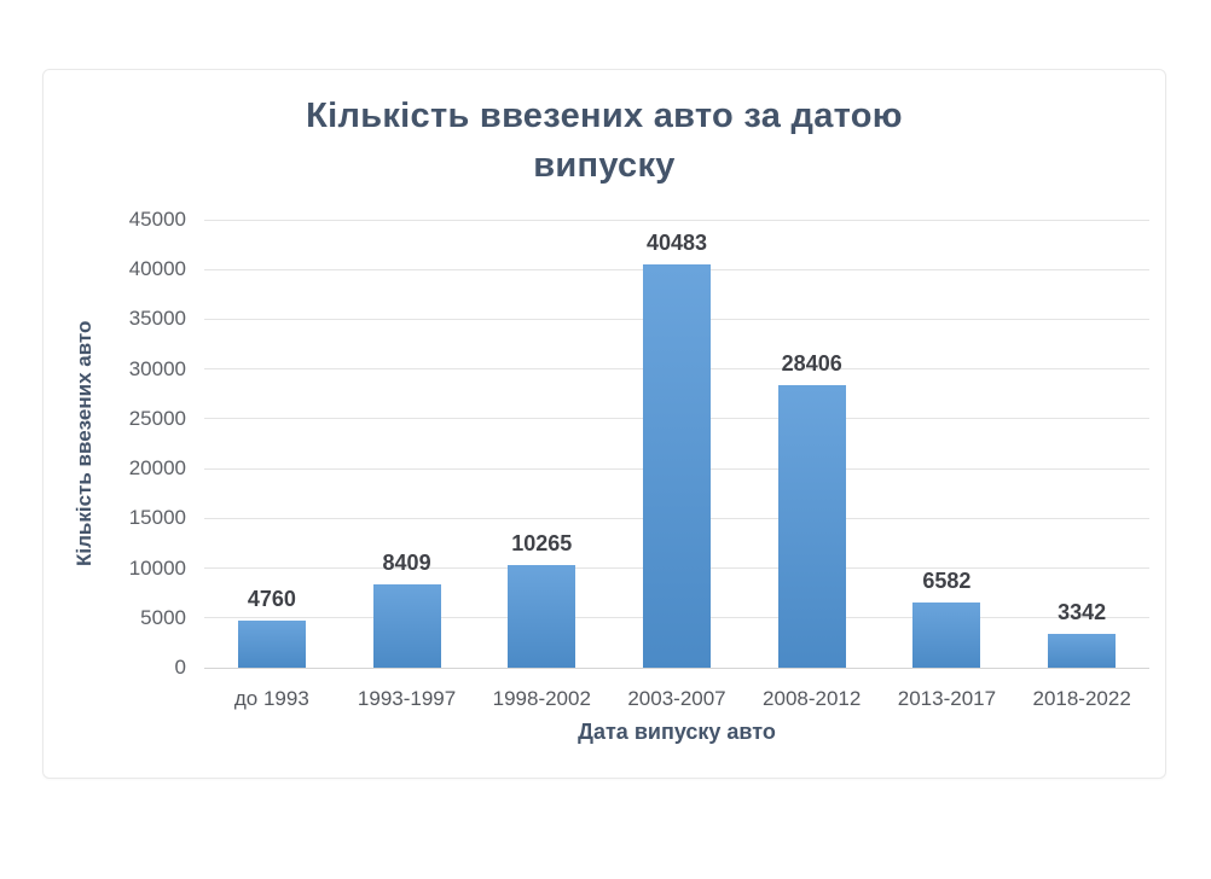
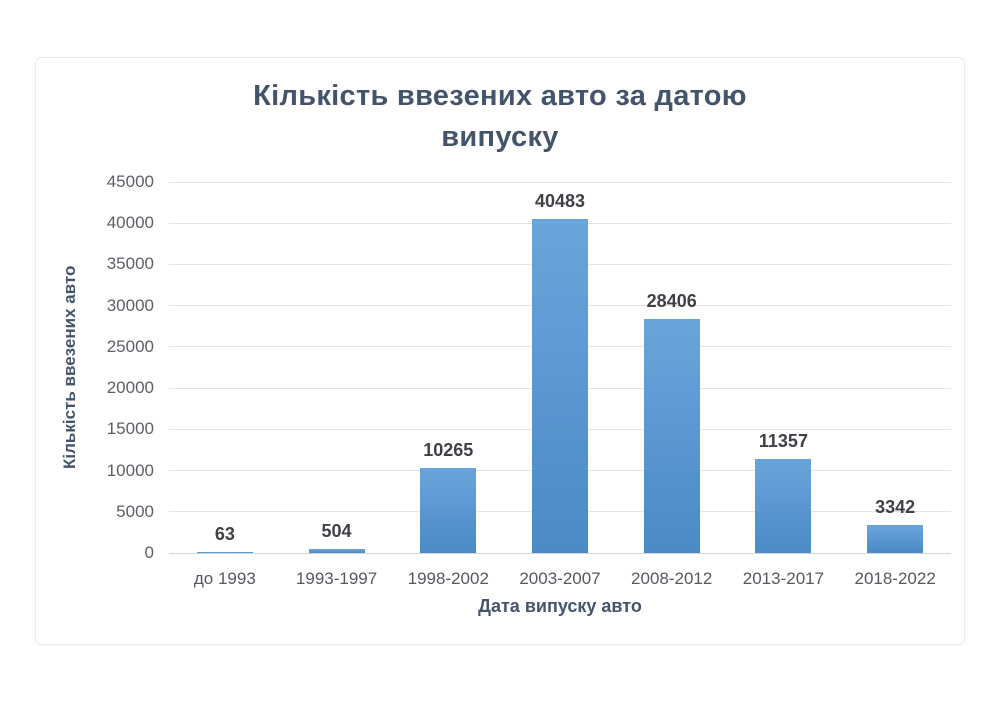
до 1993: 4760 -> 63
1993-1997: 8409 -> 504
2013-2017: 6582 -> 11357
